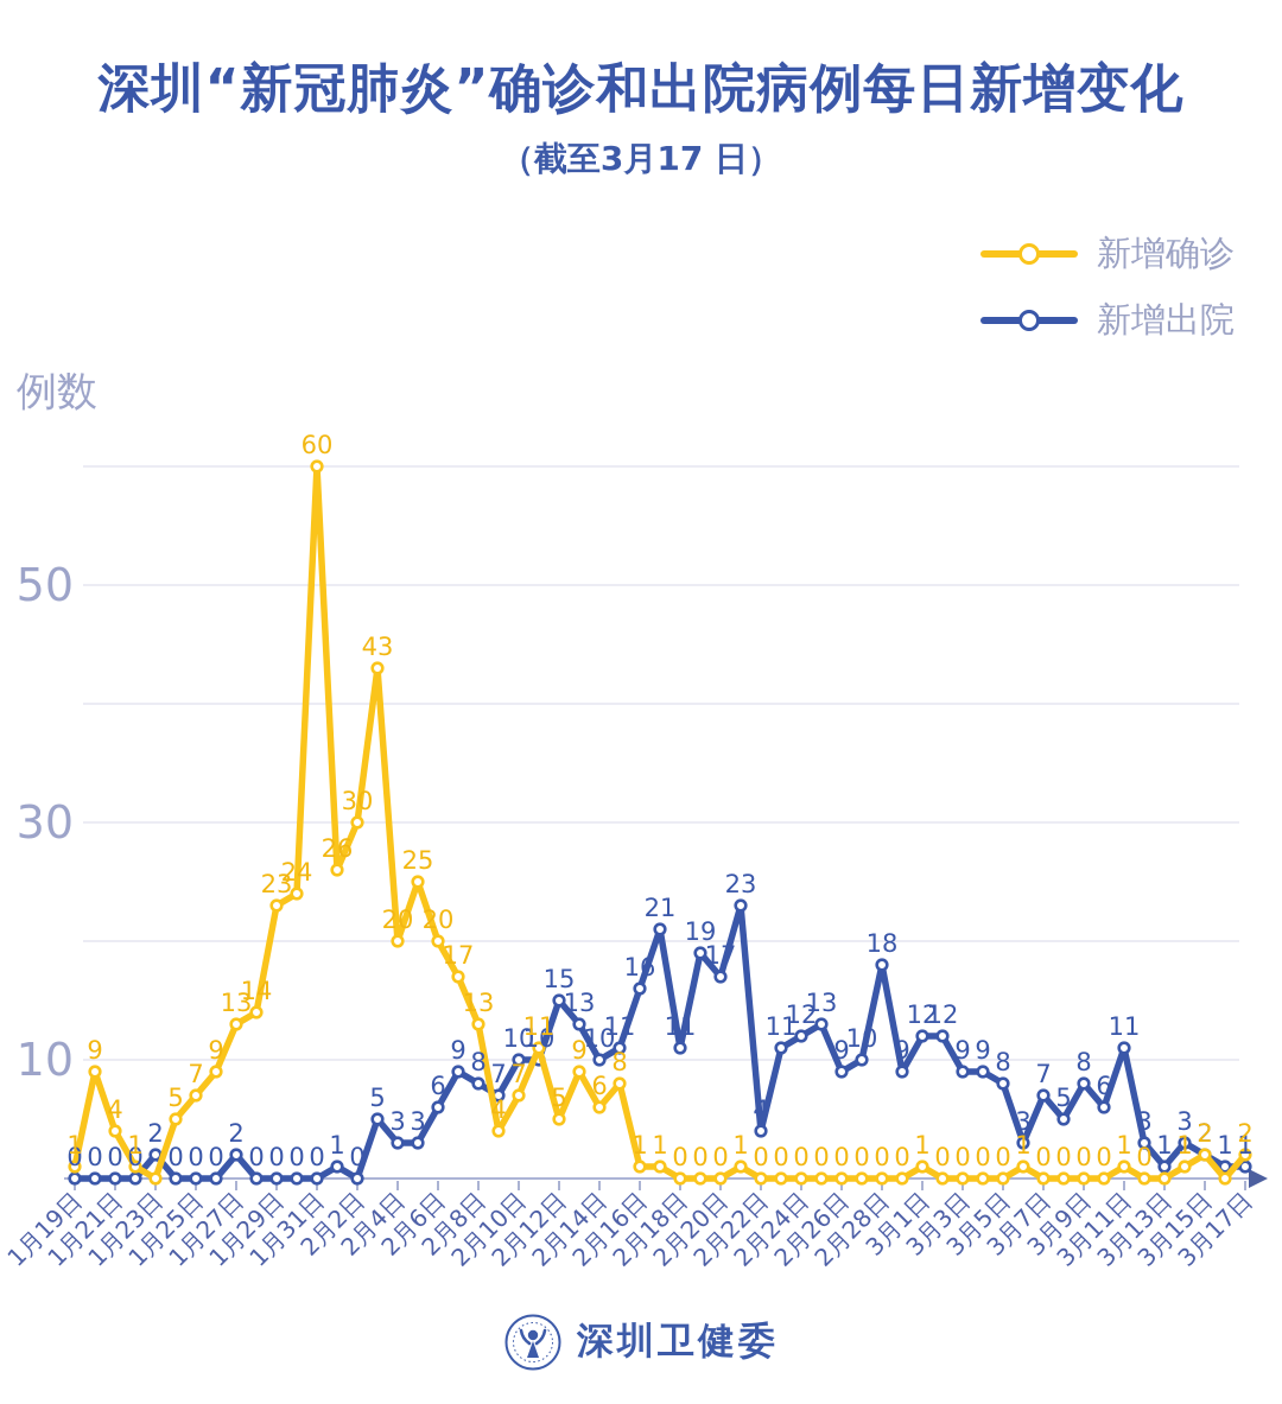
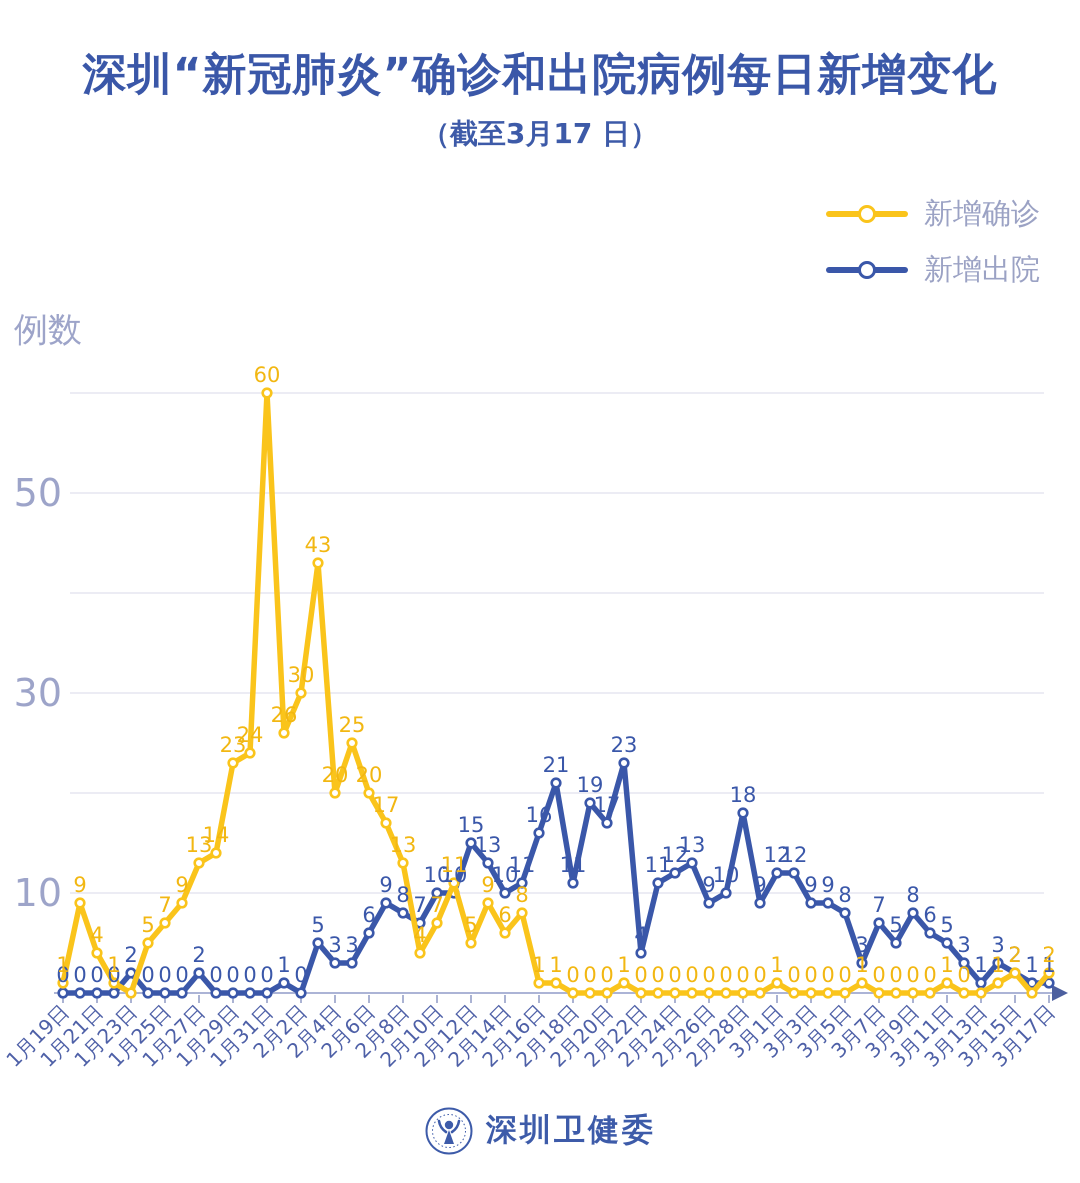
新增出院/3月11日: 11 -> 5
